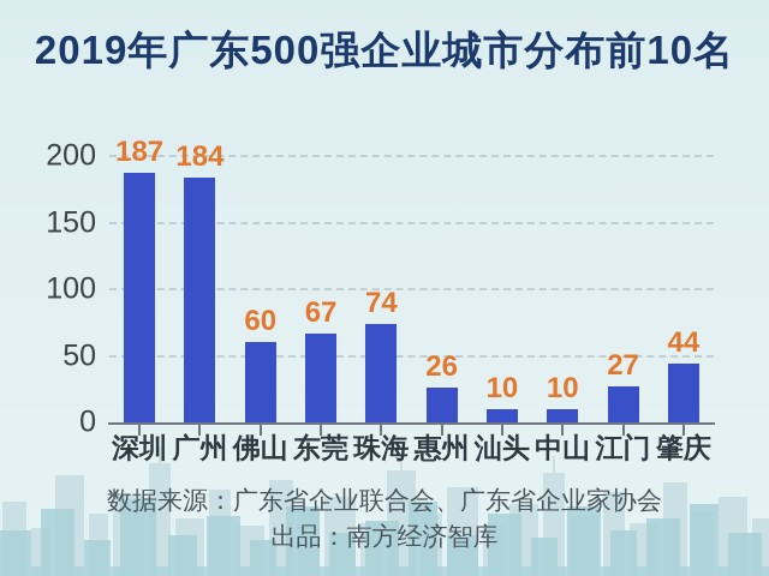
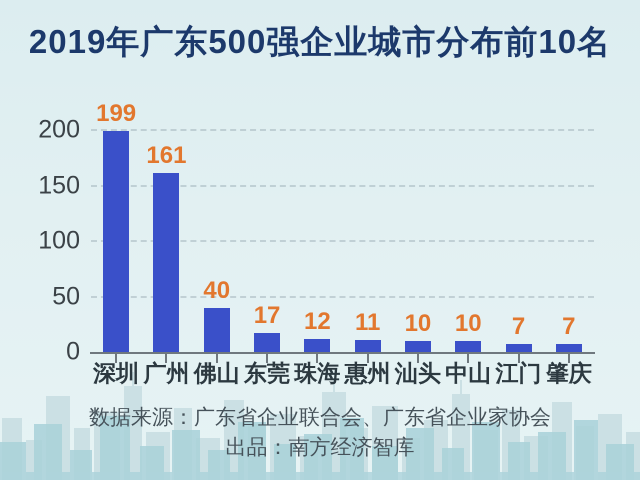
深圳: 187 -> 199
广州: 184 -> 161
佛山: 60 -> 40
东莞: 67 -> 17
珠海: 74 -> 12
惠州: 26 -> 11
江门: 27 -> 7
肇庆: 44 -> 7
